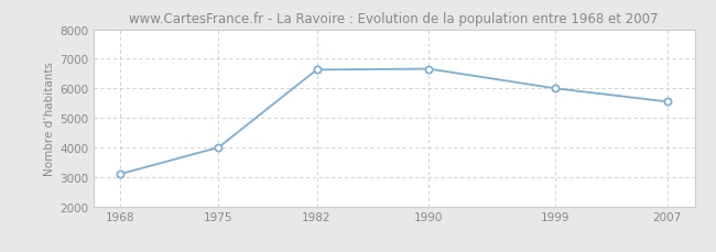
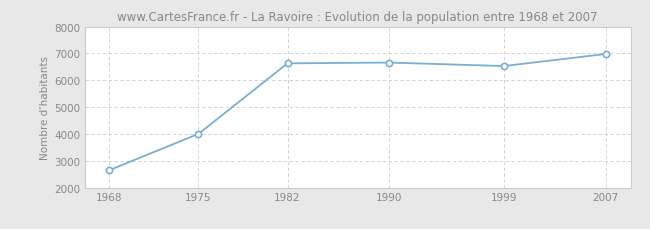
1968: 3100 -> 2650
1999: 6000 -> 6530
2007: 5550 -> 6980
